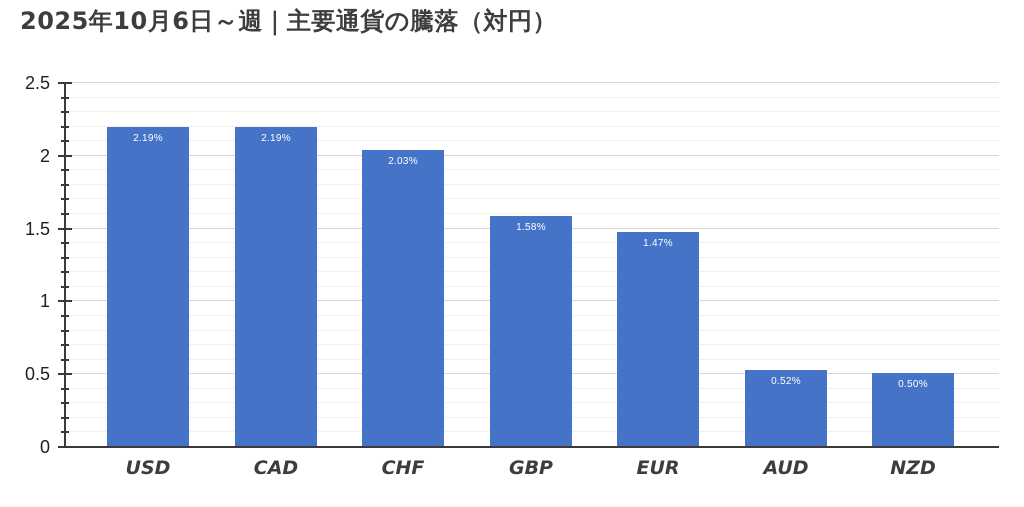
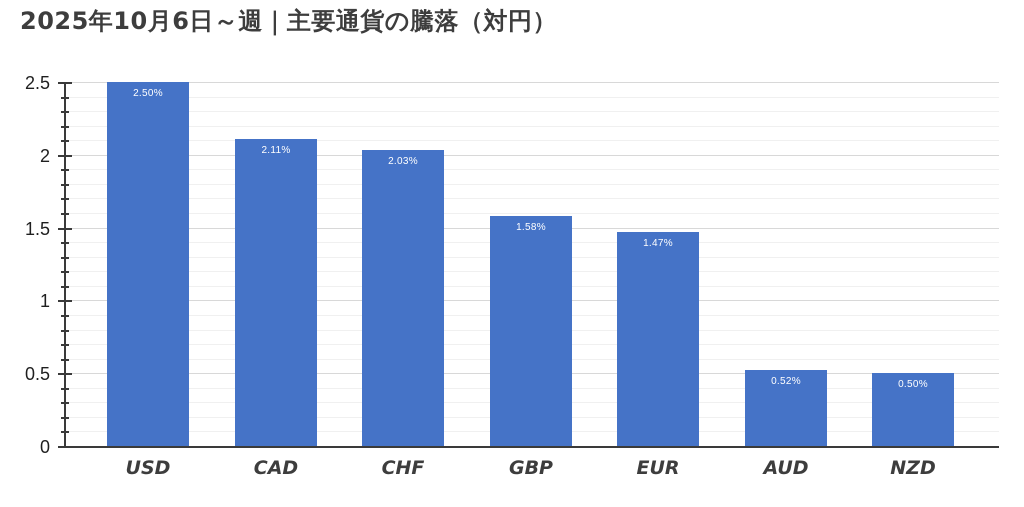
USD: 2.19% -> 2.50%
CAD: 2.19% -> 2.11%
